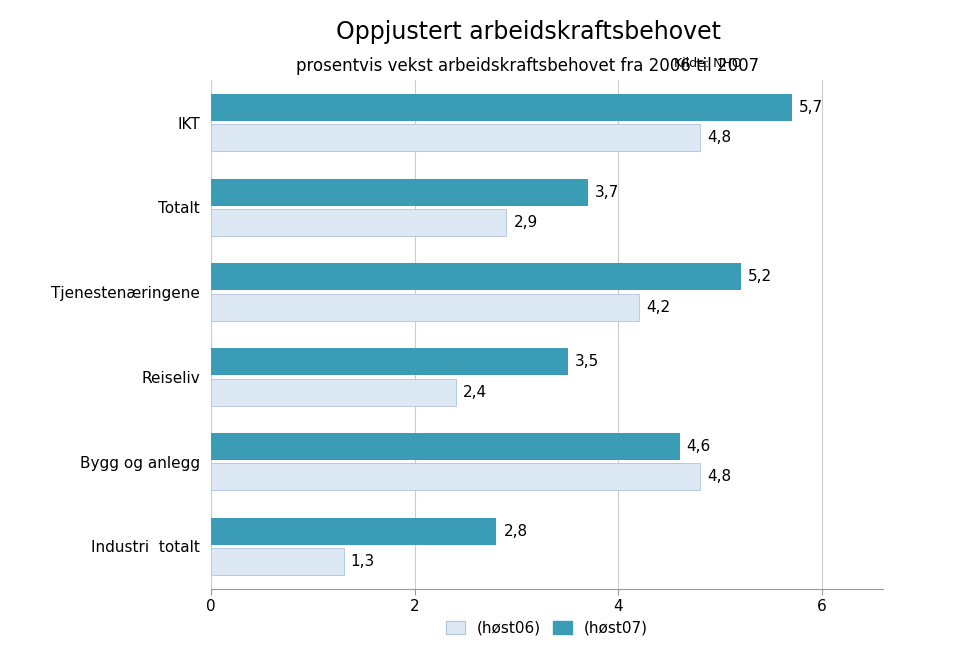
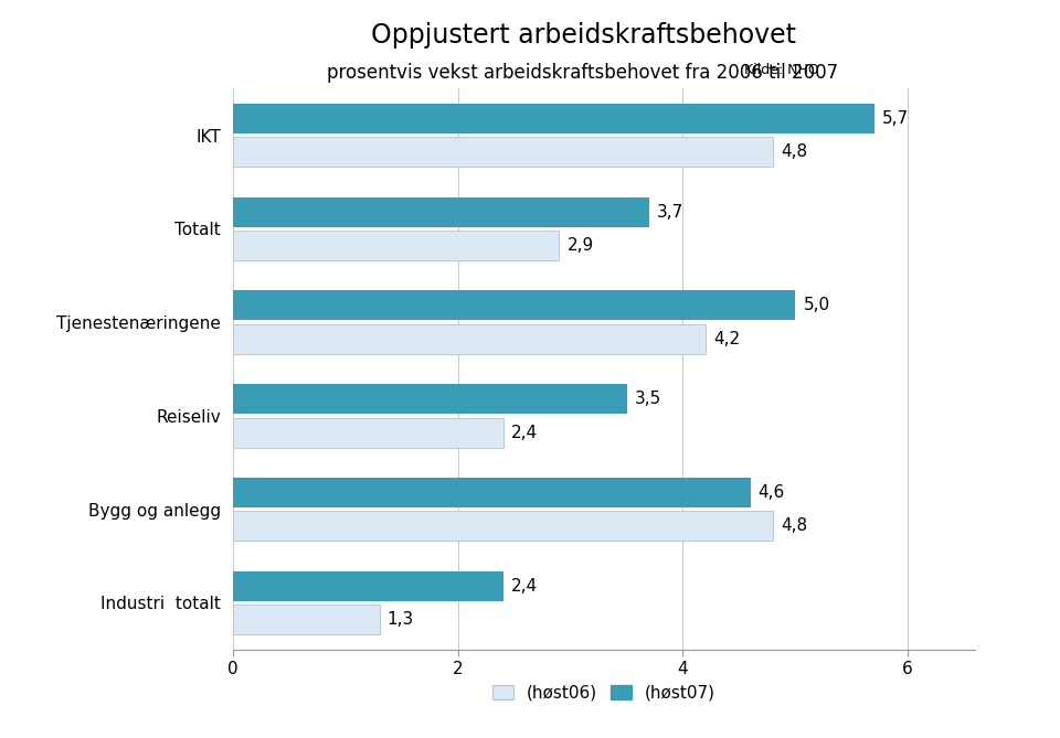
(høst07)/Tjenestenæringene: 5,2 -> 5,0
(høst07)/Industri totalt: 2,8 -> 2,4
